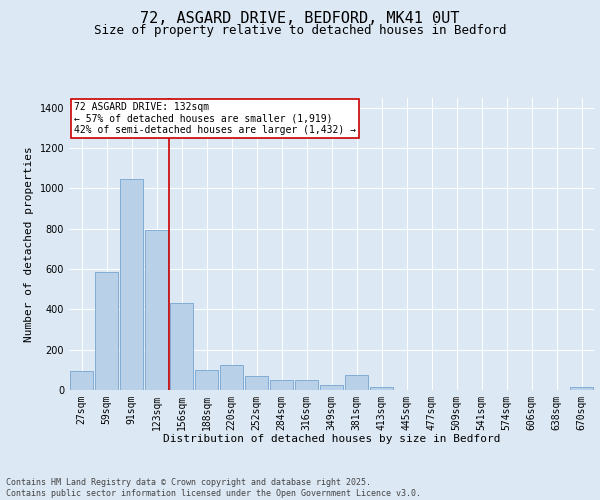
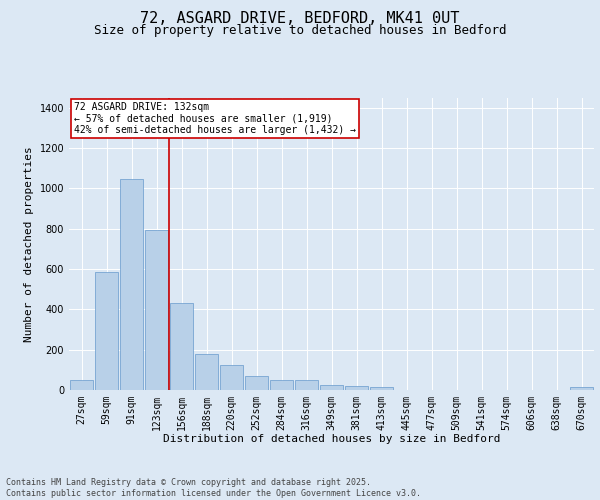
27sqm: 95 -> 50
188sqm: 100 -> 180
381sqm: 75 -> 20
